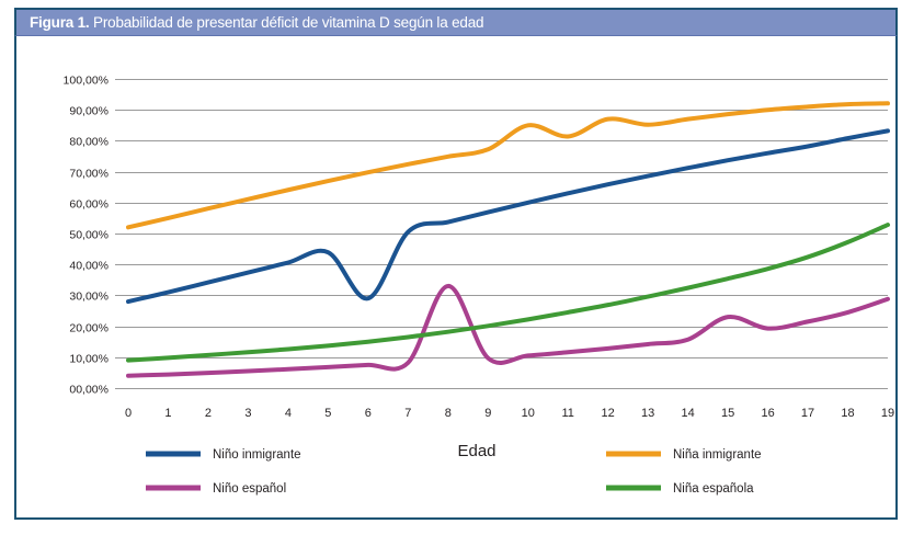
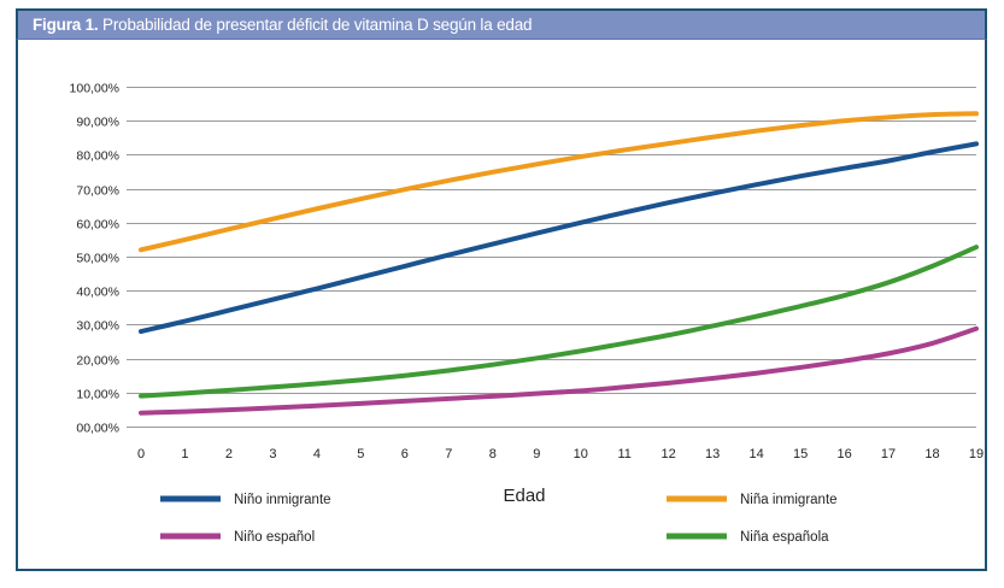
Niño inmigrante/6: 29% -> 47%
Niño español/8: 33% -> 9%
Niña inmigrante/10: 85% -> 79%
Niña inmigrante/12: 87% -> 83%
Niño español/15: 23% -> 17%
